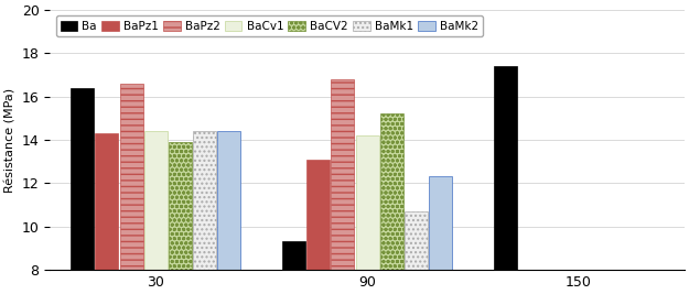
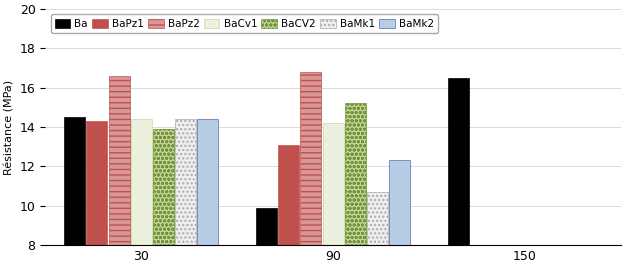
Ba/30: 16.4 -> 14.5
Ba/90: 9.3 -> 9.9
Ba/150: 17.4 -> 16.5
